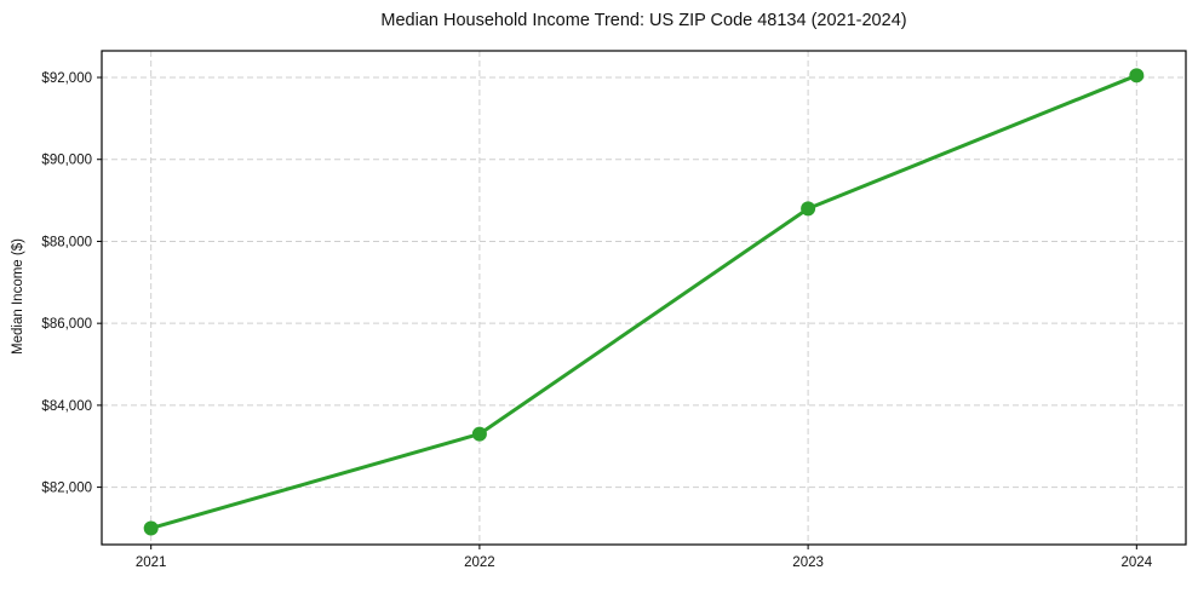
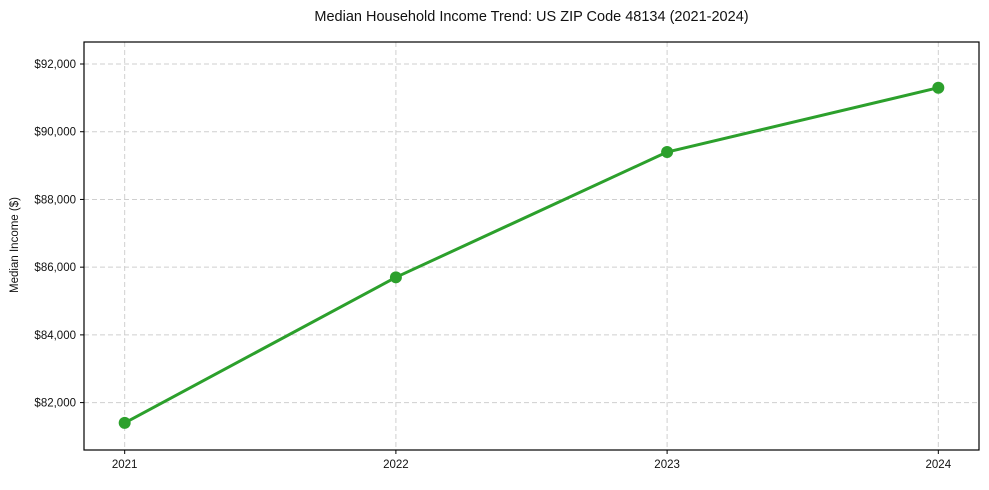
2021: $81000 -> $81400
2022: $83300 -> $85700
2023: $88800 -> $89400
2024: $92000 -> $91300
